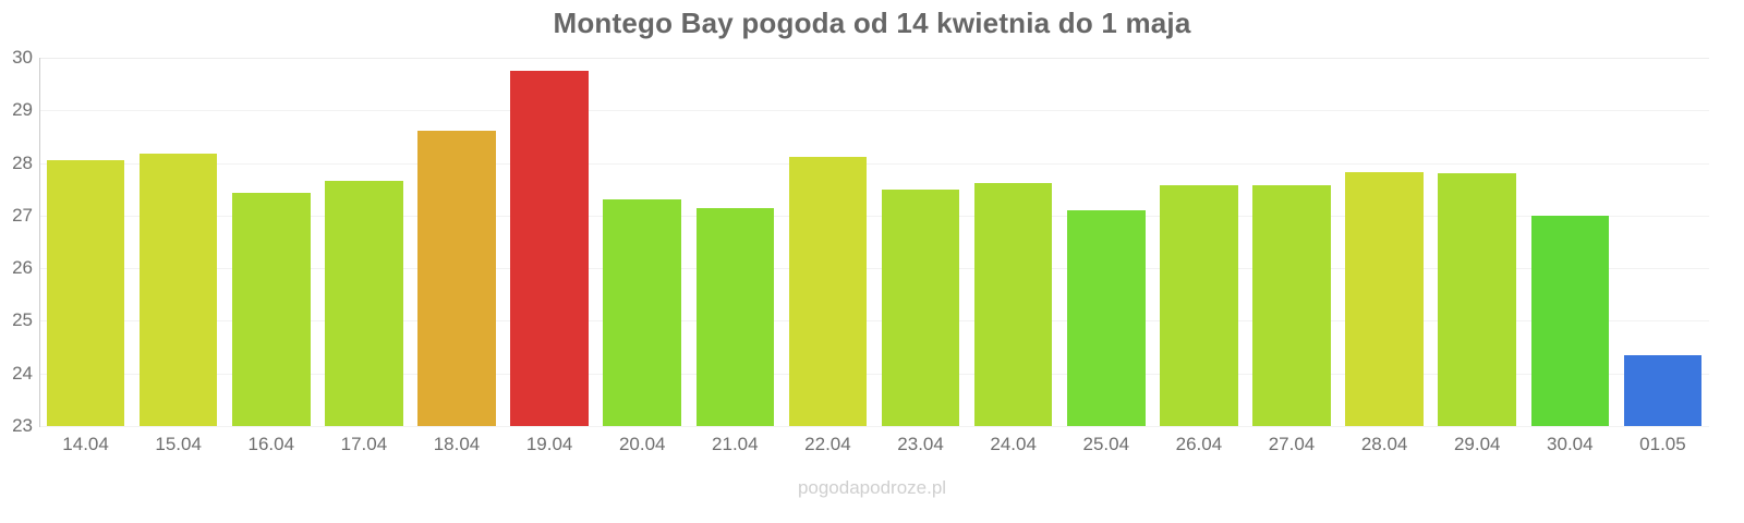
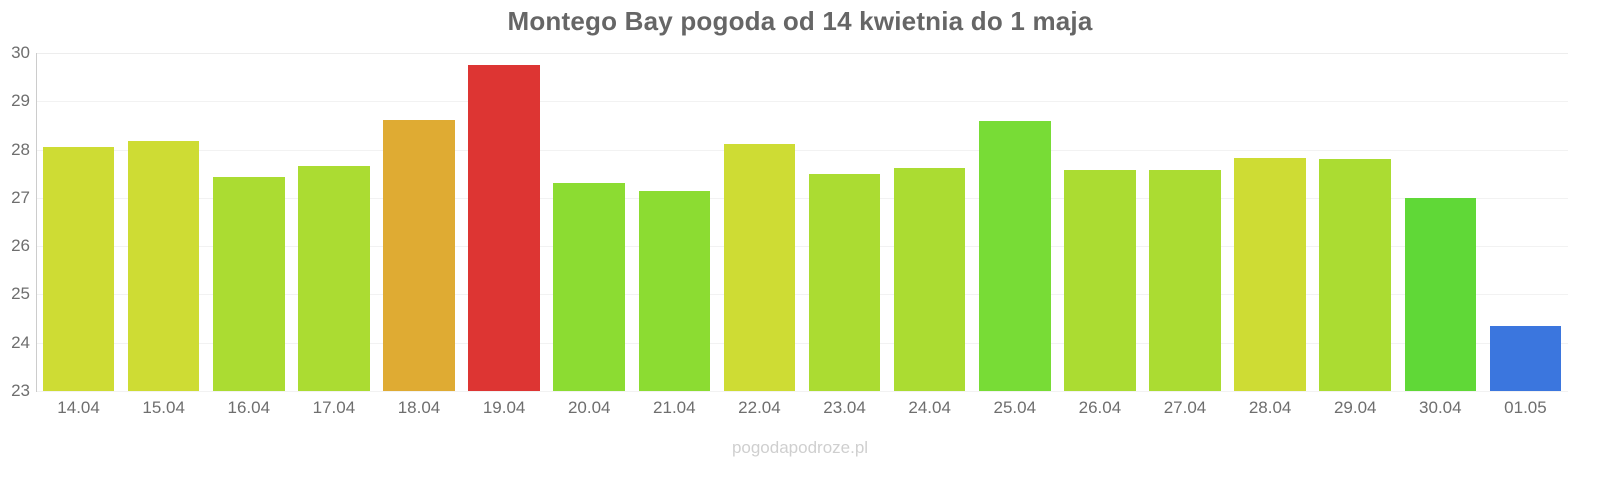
25.04: 27.1 -> 28.6
